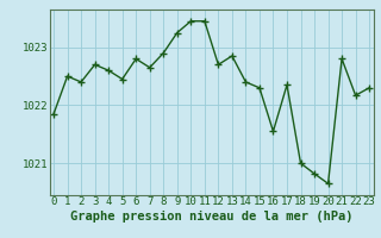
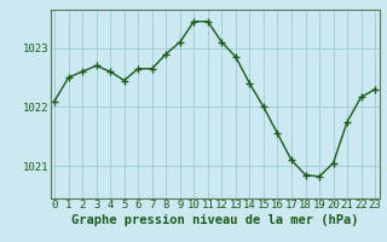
0: 1021.85 -> 1022.10
2: 1022.40 -> 1022.60
6: 1022.80 -> 1022.65
9: 1023.25 -> 1023.10
12: 1022.70 -> 1023.10
15: 1022.30 -> 1022.00
17: 1022.35 -> 1021.10
18: 1021.00 -> 1020.85
20: 1020.65 -> 1021.05
21: 1022.80 -> 1021.75
